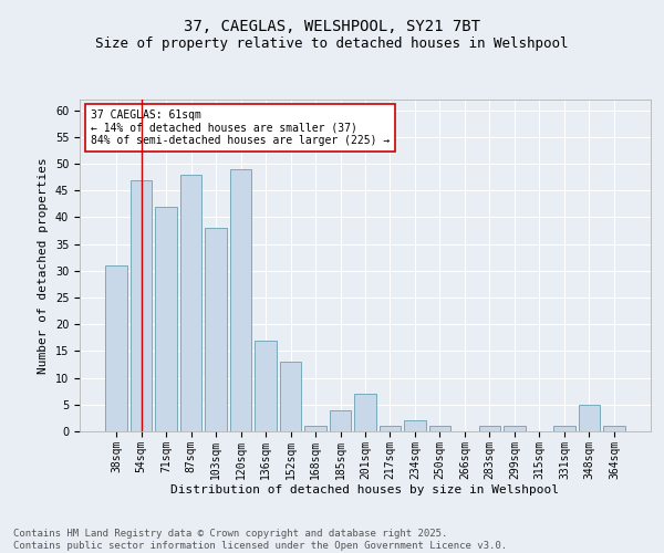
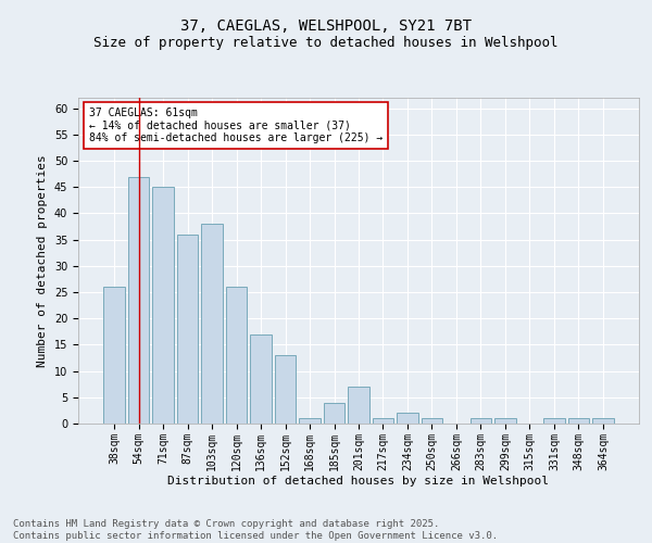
38sqm: 31 -> 26
71sqm: 42 -> 45
87sqm: 48 -> 36
120sqm: 49 -> 26
348sqm: 5 -> 1
